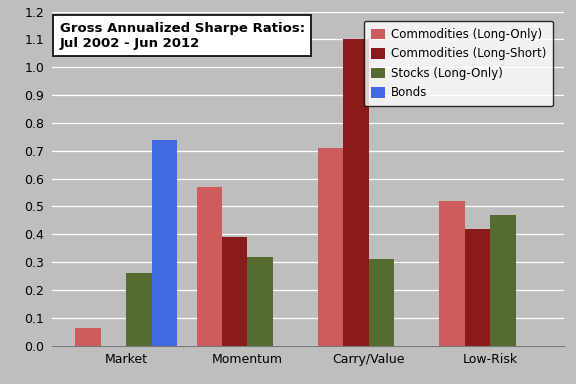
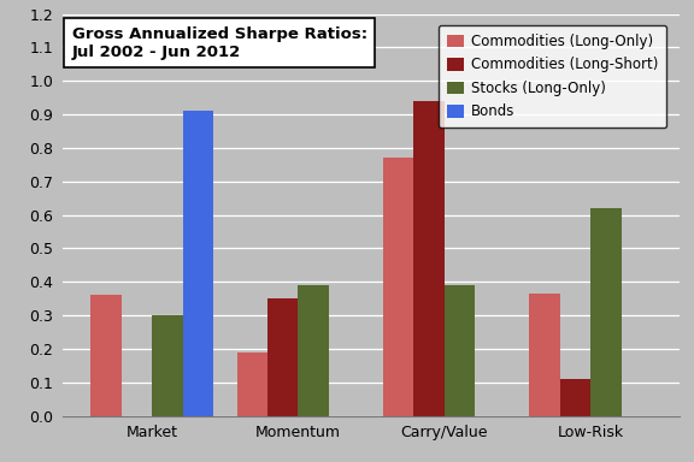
Commodities (Long-Only)/Market: 0.065 -> 0.360
Stocks (Long-Only)/Market: 0.26 -> 0.30
Bonds/Market: 0.74 -> 0.91
Commodities (Long-Only)/Momentum: 0.570 -> 0.190
Commodities (Long-Short)/Momentum: 0.39 -> 0.35
Stocks (Long-Only)/Momentum: 0.32 -> 0.39
Commodities (Long-Only)/Carry/Value: 0.710 -> 0.770
Commodities (Long-Short)/Carry/Value: 1.10 -> 0.94
Stocks (Long-Only)/Carry/Value: 0.31 -> 0.39
Commodities (Long-Only)/Low-Risk: 0.520 -> 0.365
Commodities (Long-Short)/Low-Risk: 0.42 -> 0.11
Stocks (Long-Only)/Low-Risk: 0.47 -> 0.62
